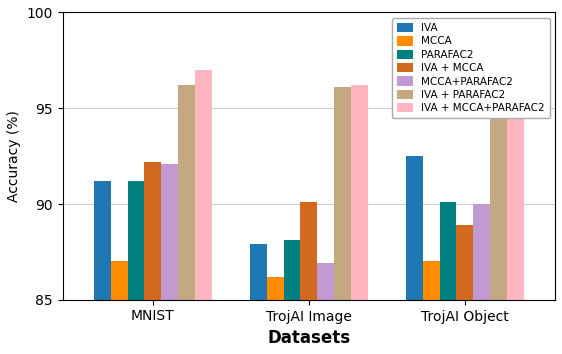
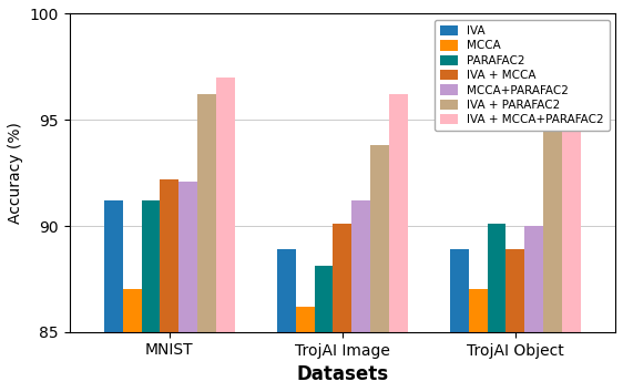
IVA/TrojAI Image: 87.9 -> 88.9
MCCA+PARAFAC2/TrojAI Image: 86.9 -> 91.2
IVA + PARAFAC2/TrojAI Image: 96.1 -> 93.8
IVA/TrojAI Object: 92.5 -> 88.9
